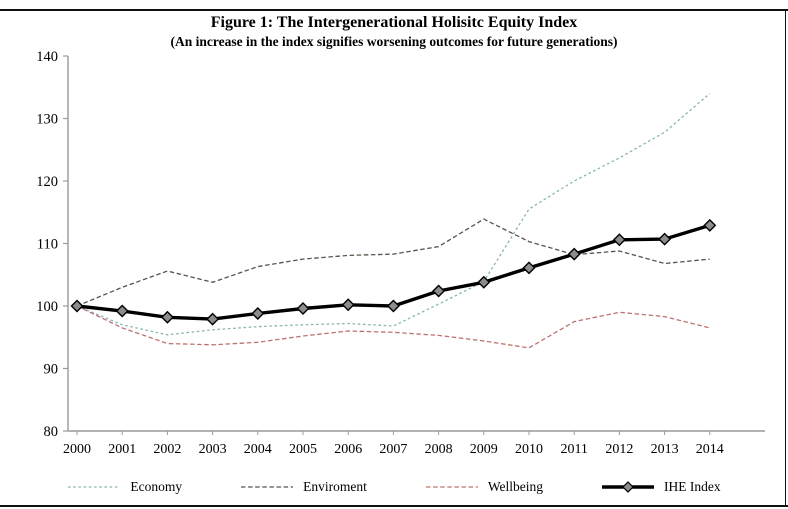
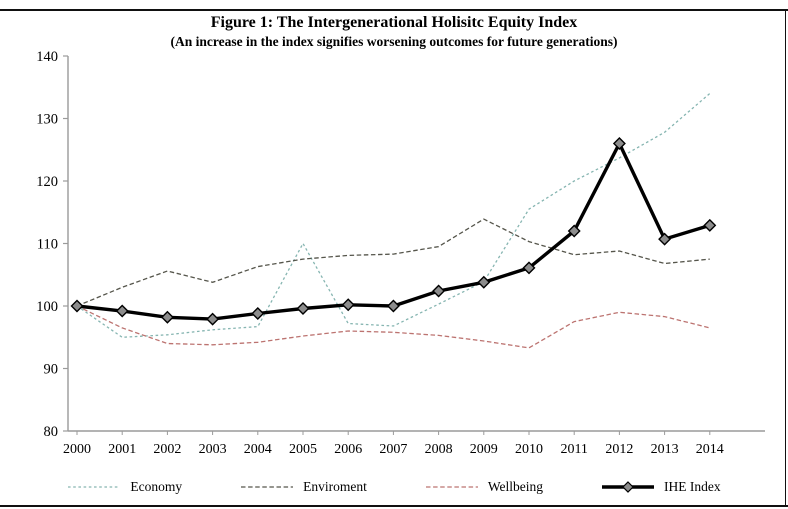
Economy/2001: 97 -> 95
Economy/2005: 97 -> 110
IHE Index/2011: 108 -> 112
IHE Index/2012: 111 -> 126
